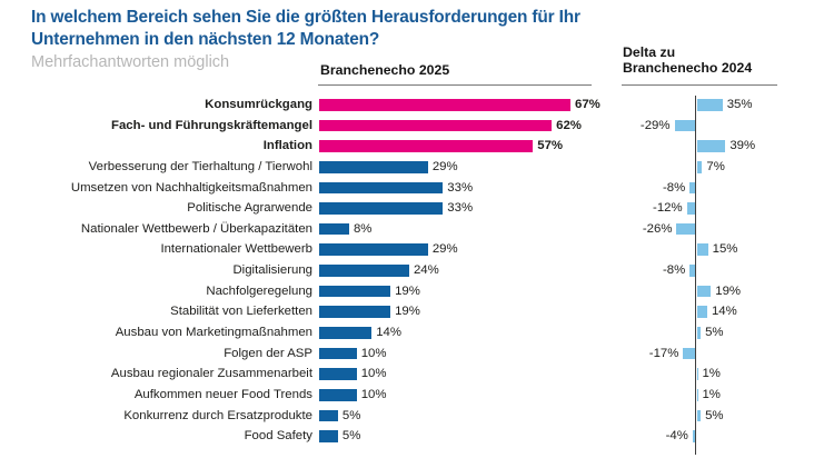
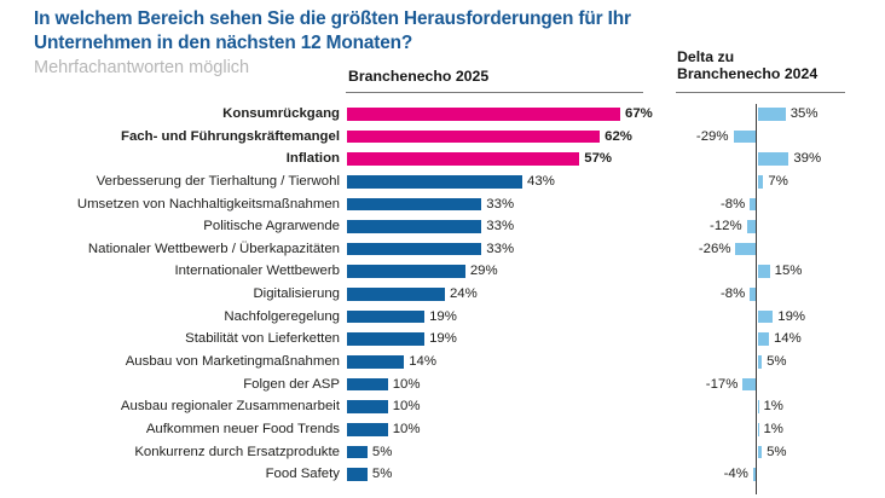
Branchenecho 2025/Verbesserung der Tierhaltung / Tierwohl: 29% -> 43%
Branchenecho 2025/Nationaler Wettbewerb / Überkapazitäten: 8% -> 33%
